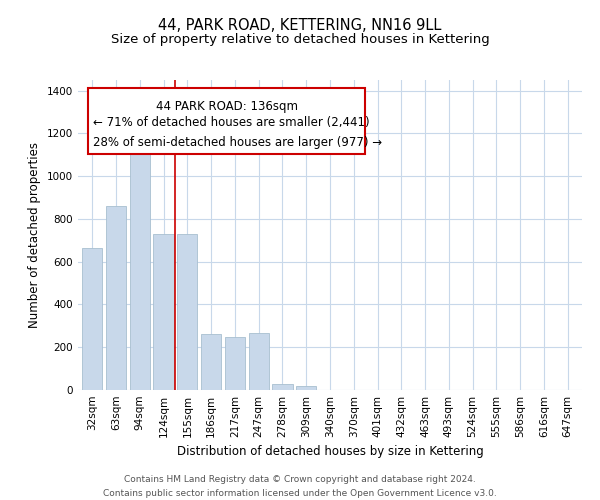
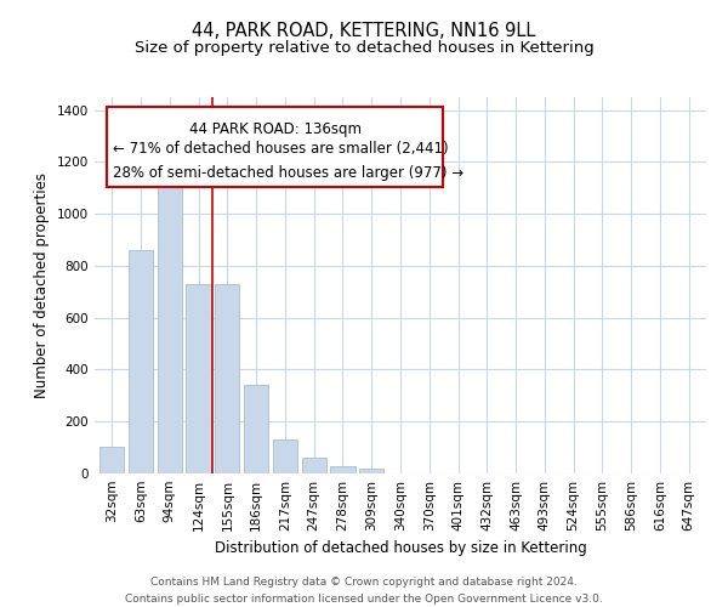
32sqm: 665 -> 105
186sqm: 260 -> 340
217sqm: 250 -> 130
247sqm: 265 -> 60
